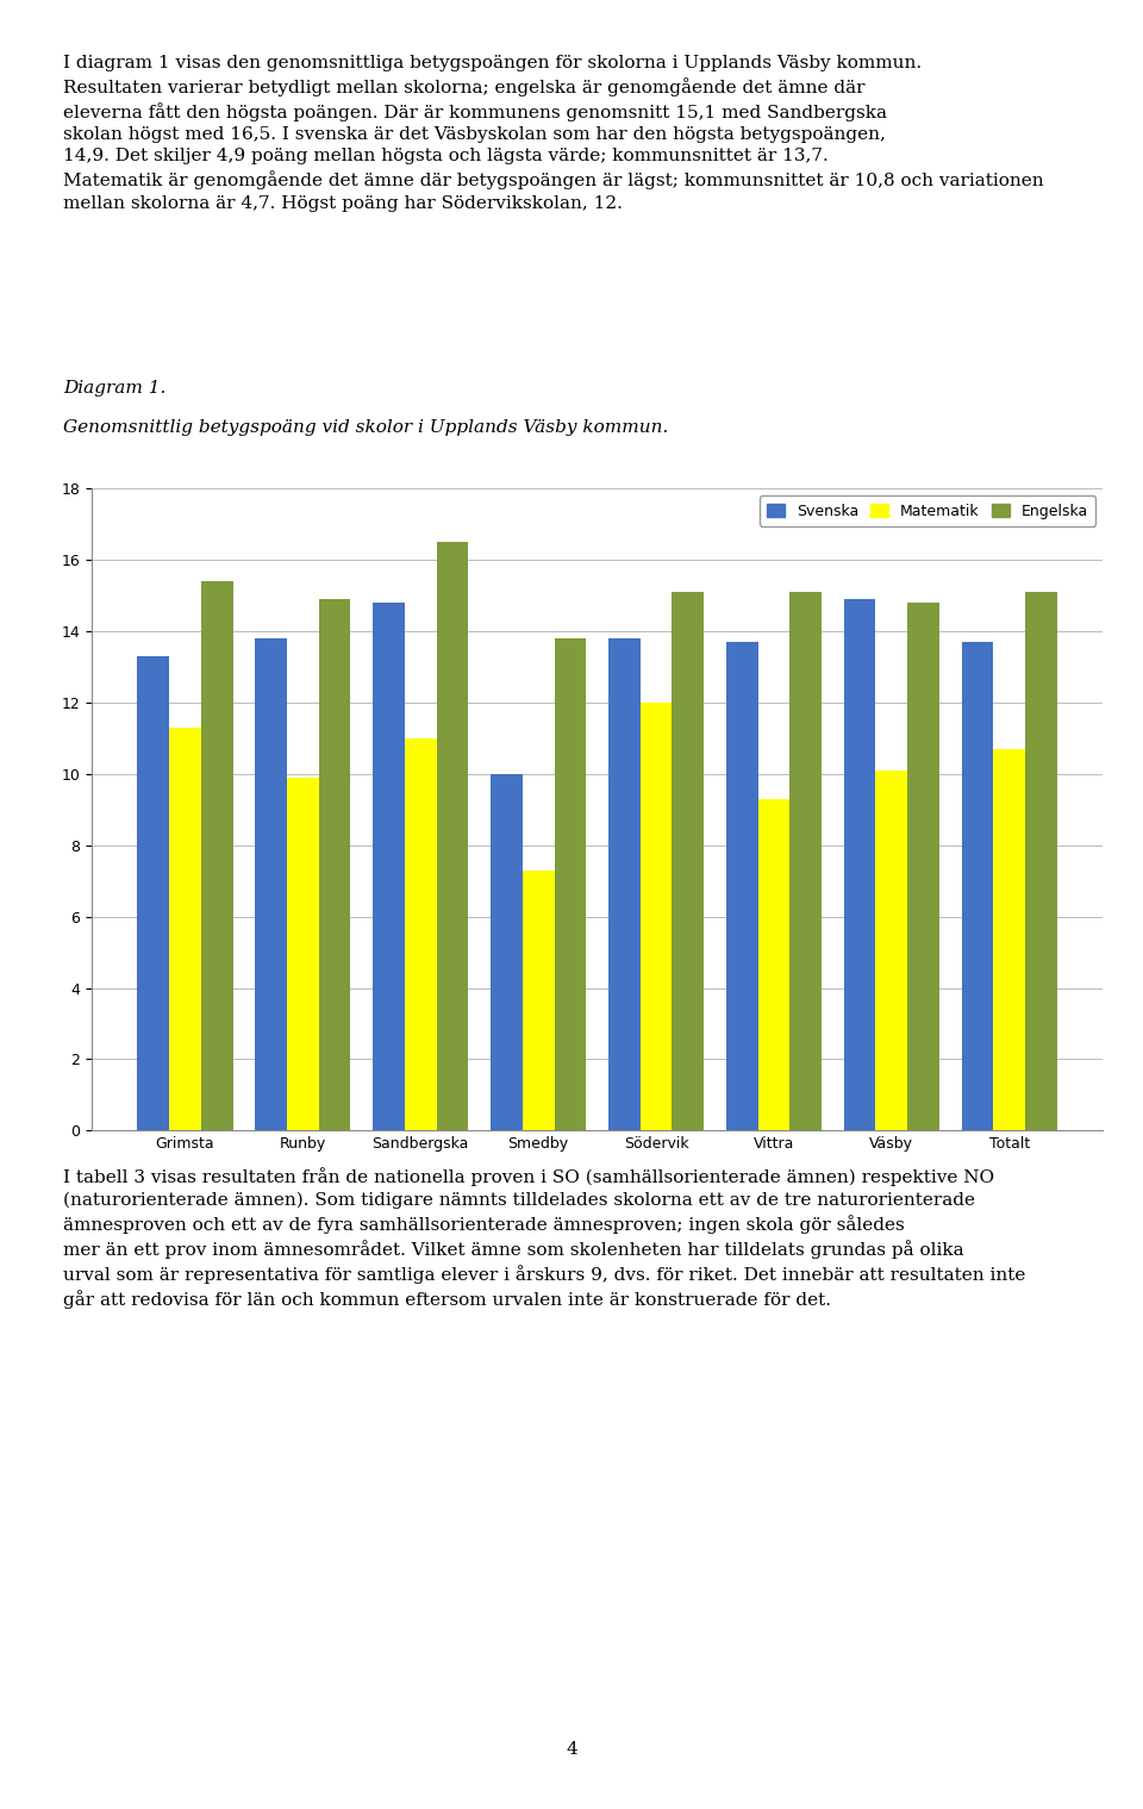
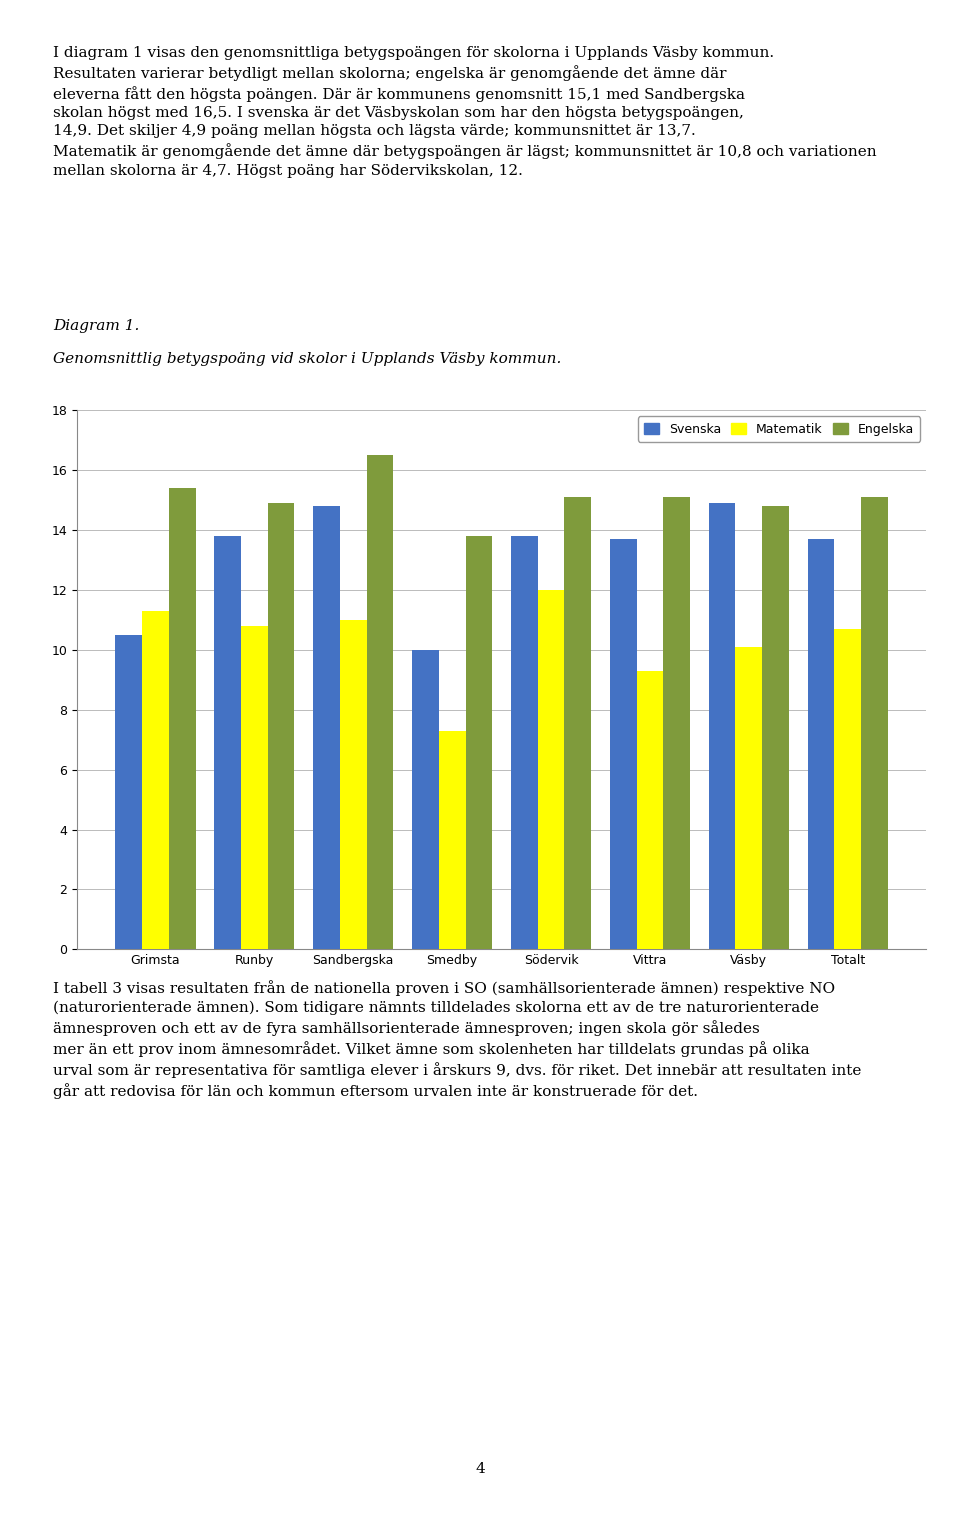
Svenska/Grimsta: 13.3 -> 10.5
Matematik/Runby: 9.9 -> 10.8
